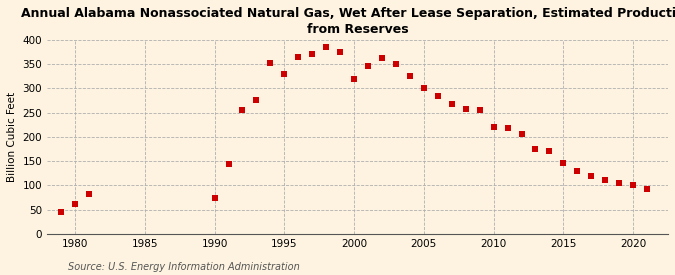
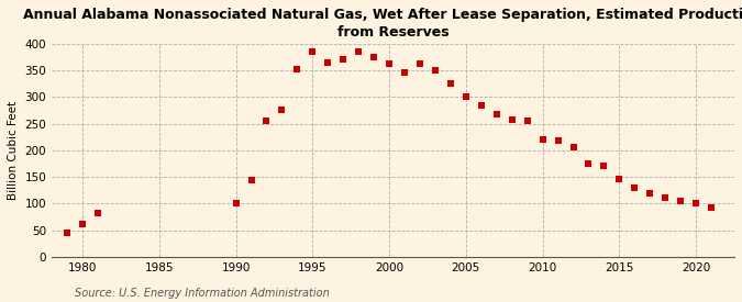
1990: 75 -> 100
1995: 330 -> 385
2000: 320 -> 363
